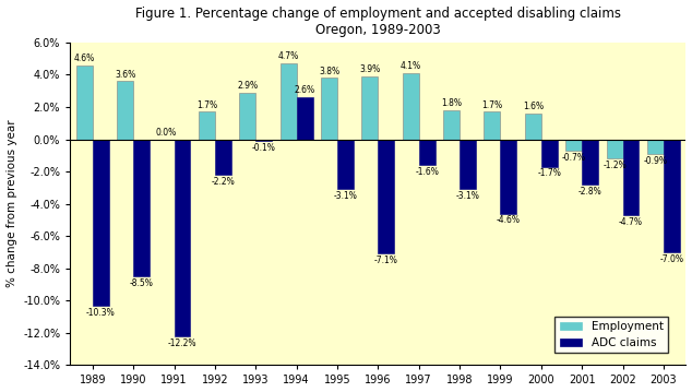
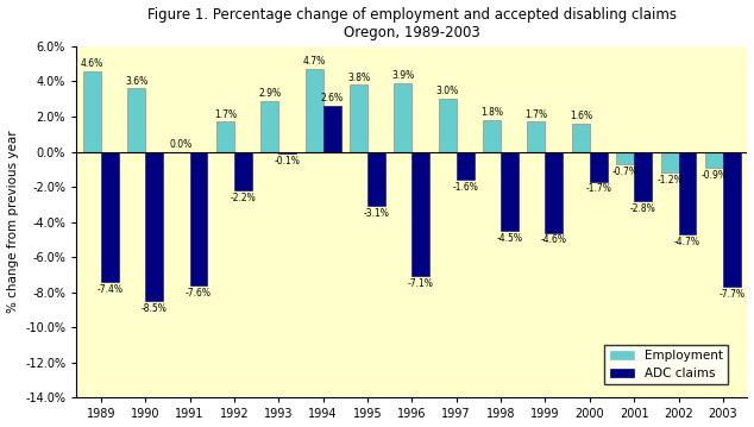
ADC claims/1989: -10.3% -> -7.4%
ADC claims/1991: -12.2% -> -7.6%
Employment/1997: 4.1% -> 3.0%
ADC claims/1998: -3.1% -> -4.5%
ADC claims/2003: -7.0% -> -7.7%
